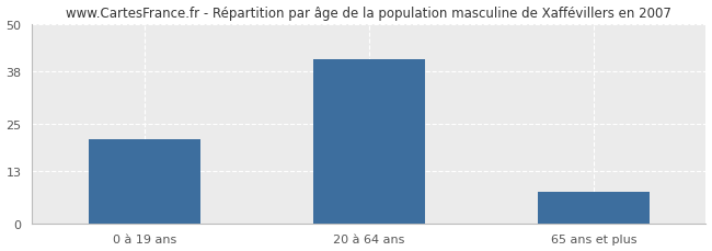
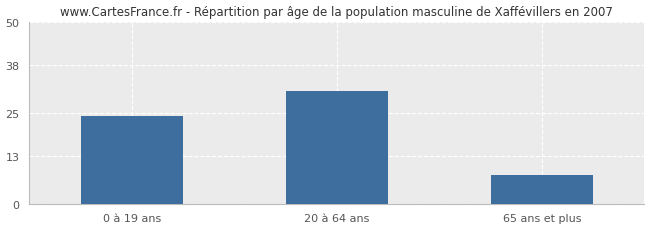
0 à 19 ans: 21 -> 24
20 à 64 ans: 41 -> 31
